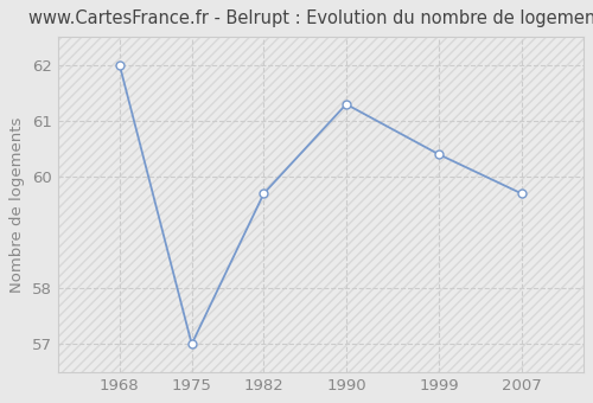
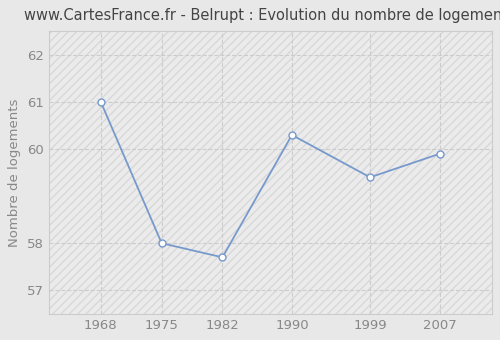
1968: 62.0 -> 61.0
1975: 57.0 -> 58.0
1982: 59.7 -> 57.7
1990: 61.3 -> 60.3
1999: 60.4 -> 59.4
2007: 59.7 -> 59.9
